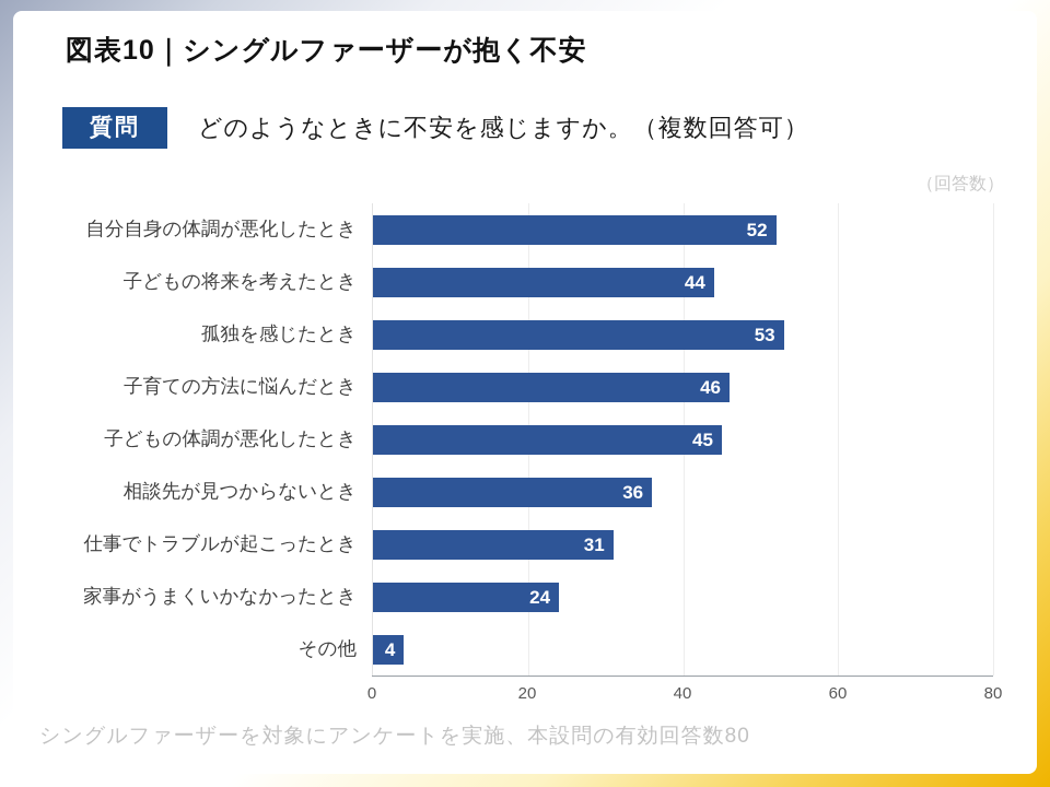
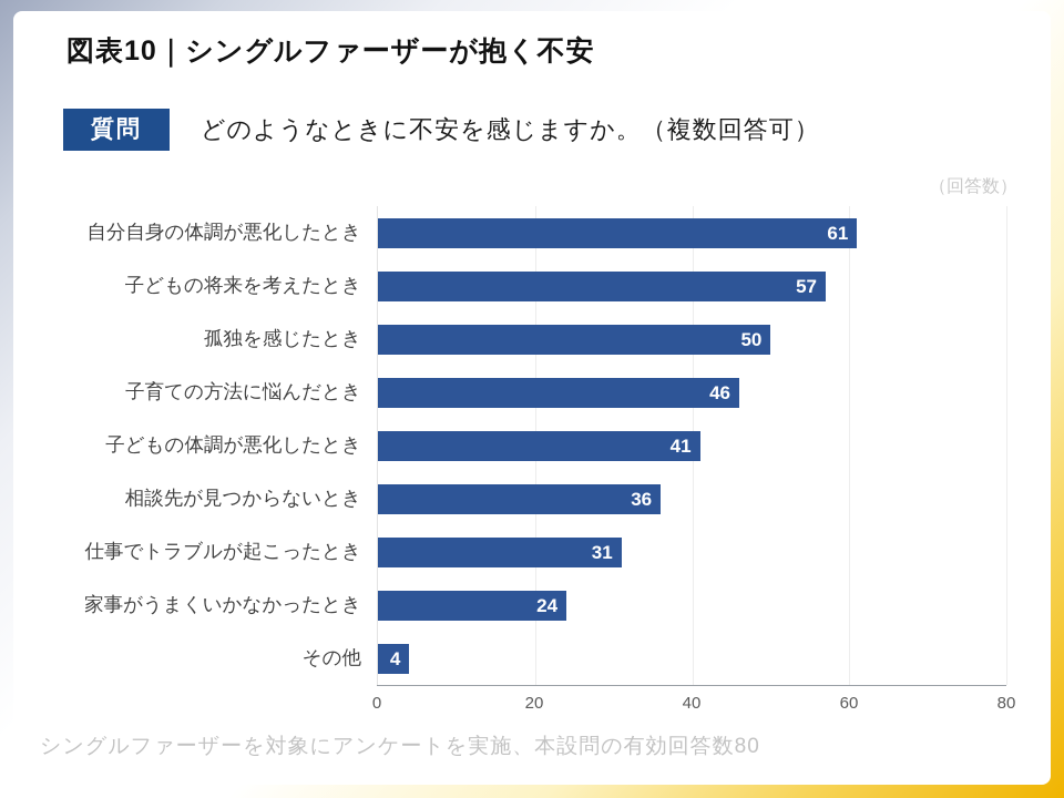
自分自身の体調が悪化したとき: 52 -> 61
子どもの将来を考えたとき: 44 -> 57
孤独を感じたとき: 53 -> 50
子どもの体調が悪化したとき: 45 -> 41
